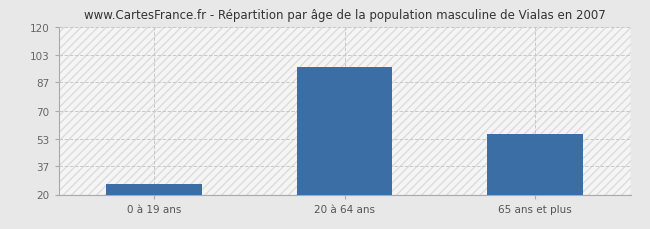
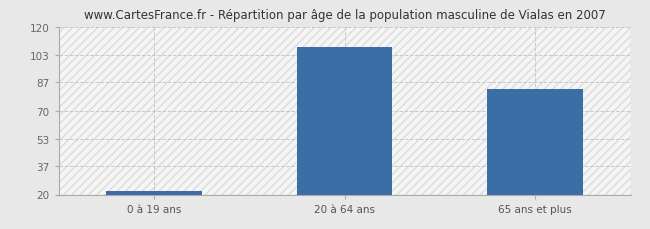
0 à 19 ans: 26 -> 22
20 à 64 ans: 96 -> 108
65 ans et plus: 56 -> 83
